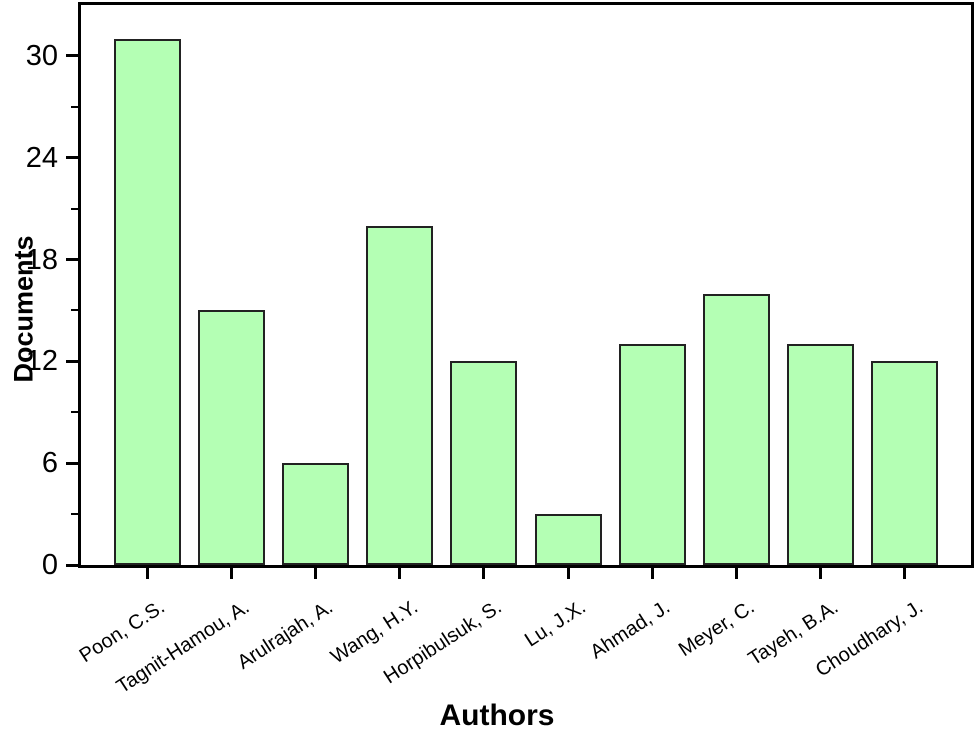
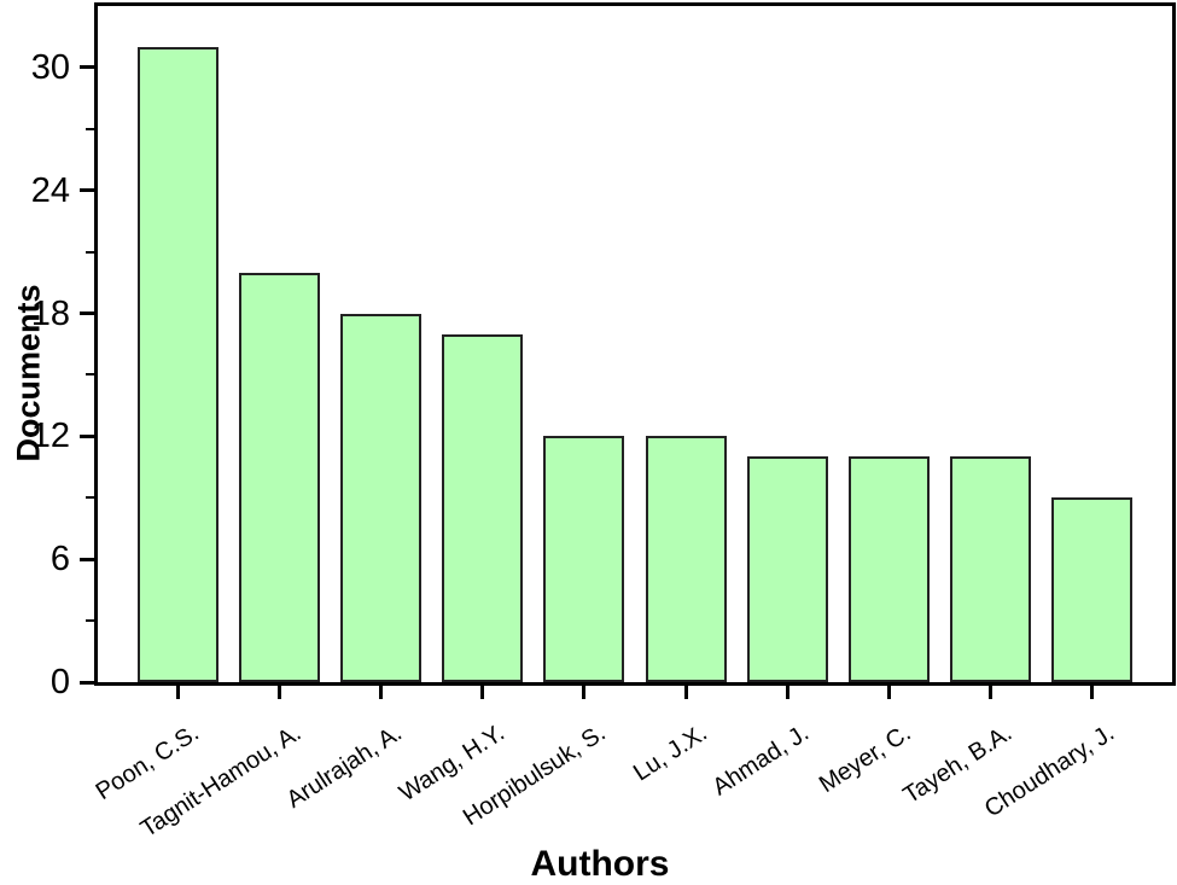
Tagnit-Hamou, A.: 15 -> 20
Arulrajah, A.: 6 -> 18
Wang, H.Y.: 20 -> 17
Lu, J.X.: 3 -> 12
Ahmad, J.: 13 -> 11
Meyer, C.: 16 -> 11
Tayeh, B.A.: 13 -> 11
Choudhary, J.: 12 -> 9
